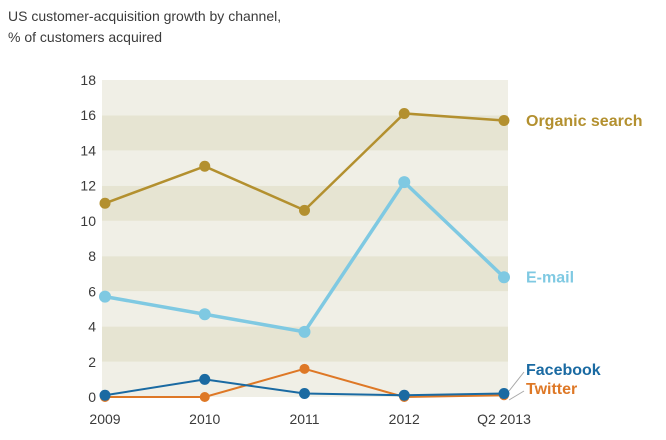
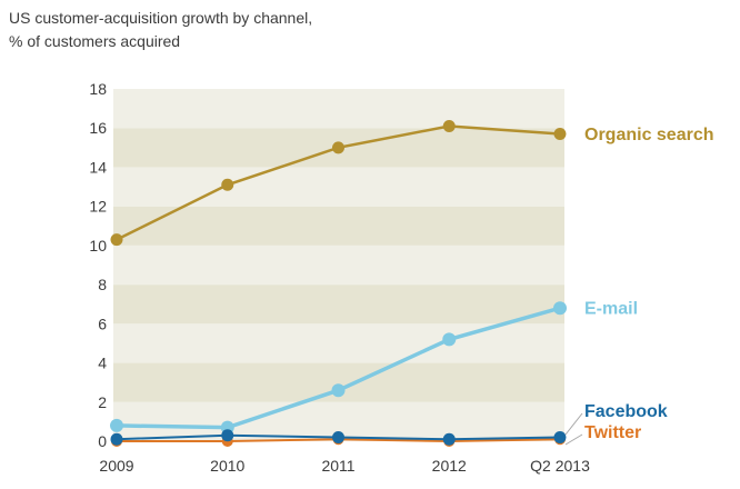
Organic search/2009: 11.0 -> 10.3
E-mail/2009: 5.7 -> 0.8
E-mail/2010: 4.7 -> 0.7
Facebook/2010: 1.0 -> 0.3
Organic search/2011: 10.6 -> 15.0
E-mail/2011: 3.7 -> 2.6
Twitter/2011: 1.6 -> 0.1
E-mail/2012: 12.2 -> 5.2
